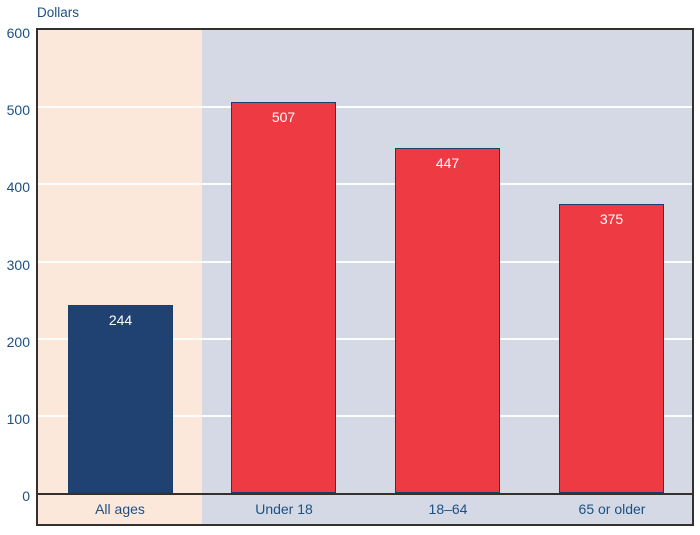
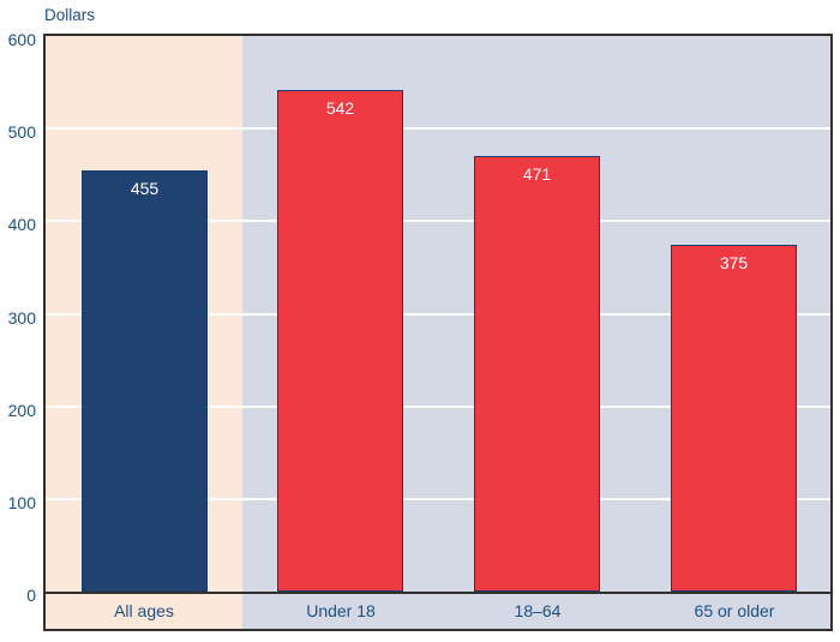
All ages: 244 -> 455
Under 18: 507 -> 542
18–64: 447 -> 471
